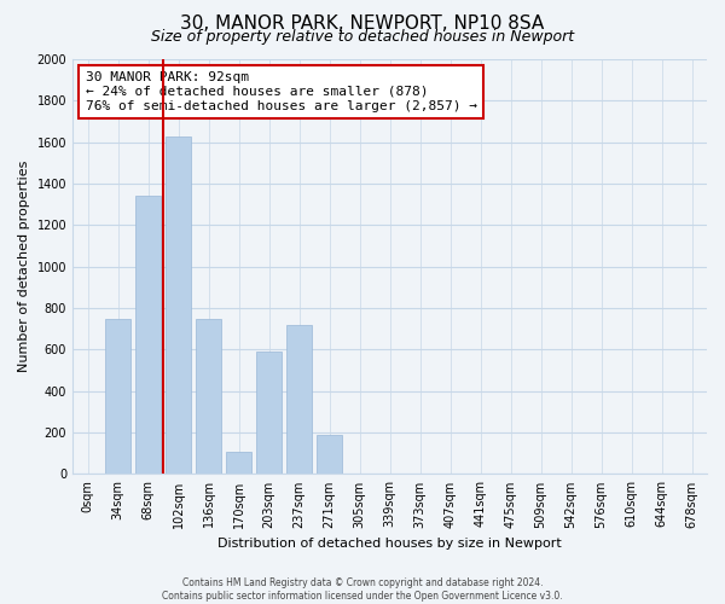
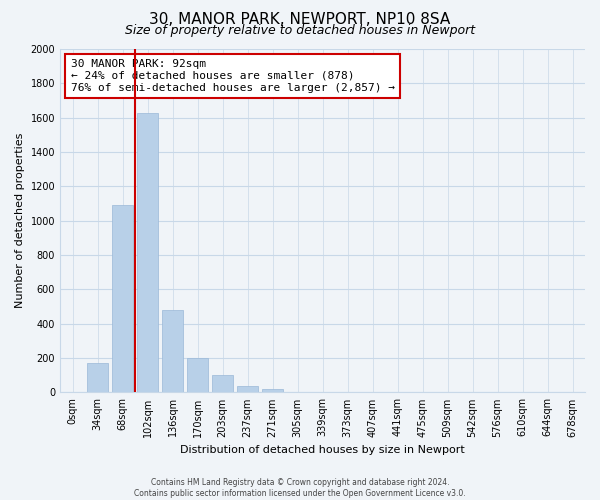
34sqm: 750 -> 170
68sqm: 1340 -> 1090
136sqm: 750 -> 480
170sqm: 110 -> 200
203sqm: 590 -> 100
237sqm: 720 -> 40
271sqm: 190 -> 20
